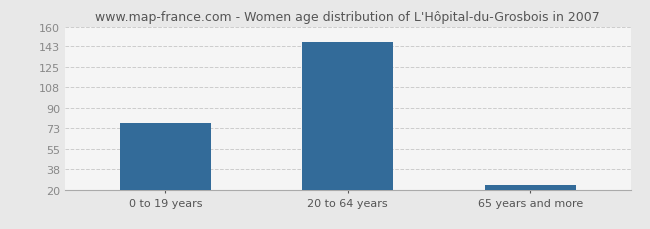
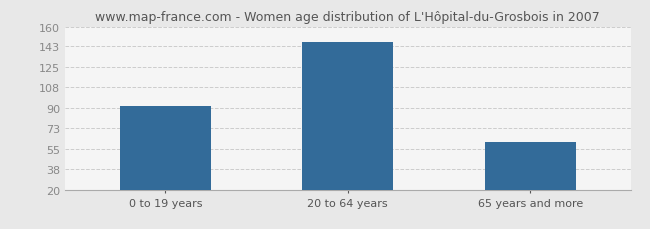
0 to 19 years: 77 -> 92
65 years and more: 24 -> 61
